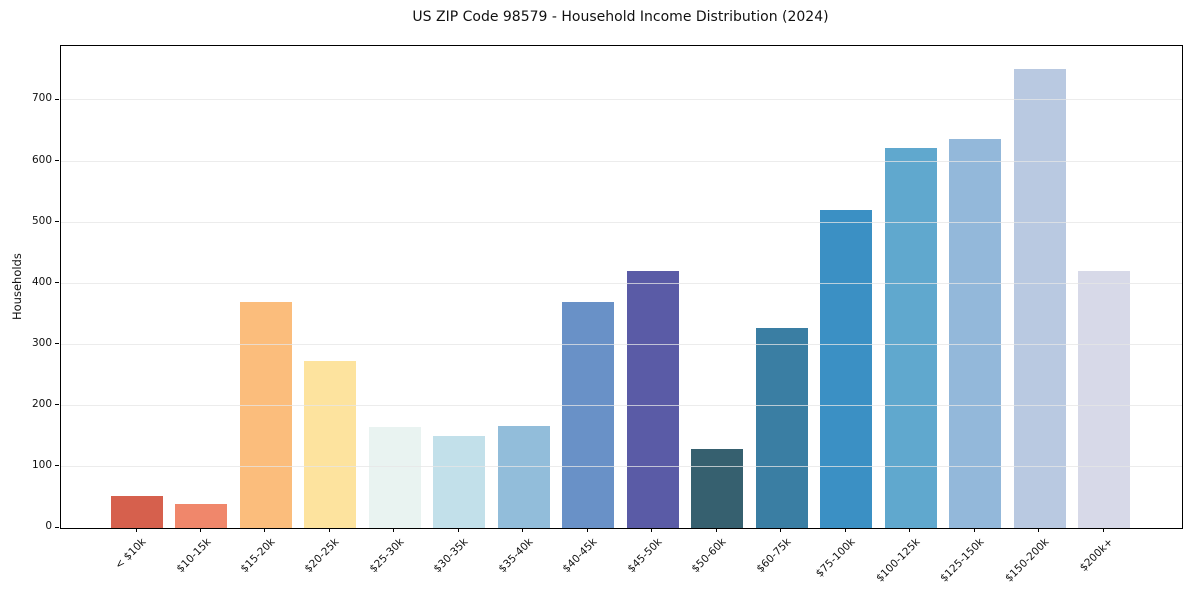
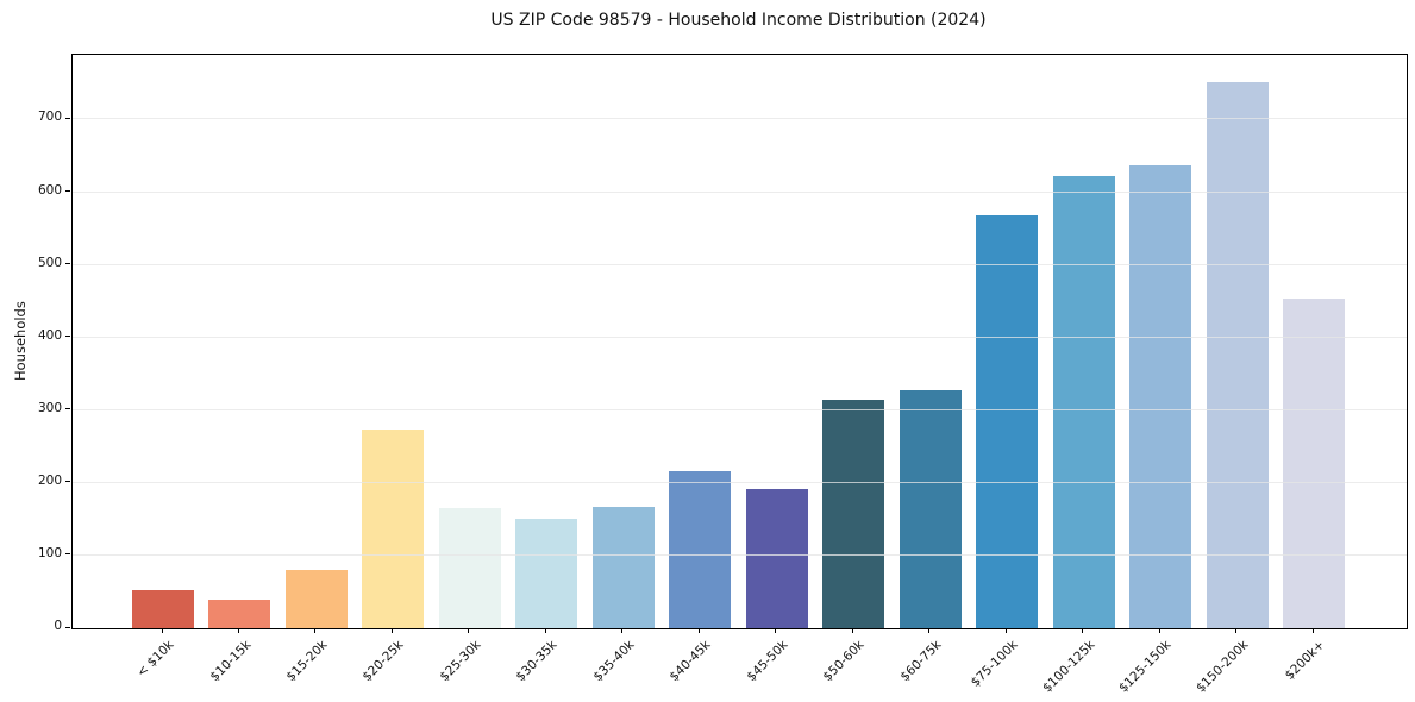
$15-20k: 370 -> 80
$40-45k: 370 -> 220
$45-50k: 420 -> 190
$50-60k: 130 -> 310
$75-100k: 520 -> 570
$200k+: 420 -> 450
